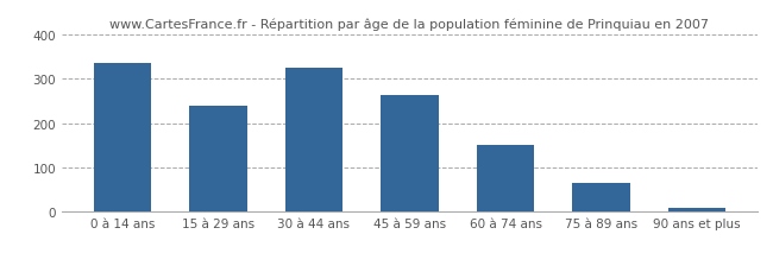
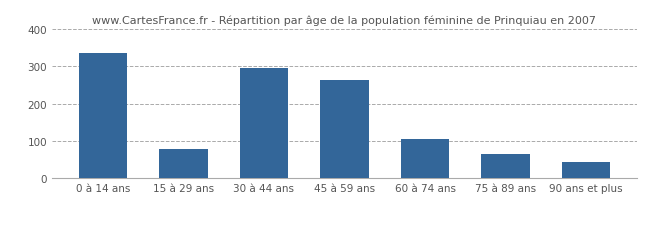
15 à 29 ans: 238 -> 80
30 à 44 ans: 325 -> 295
60 à 74 ans: 150 -> 105
90 ans et plus: 8 -> 45
